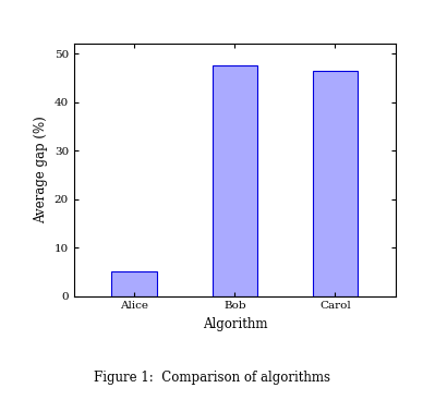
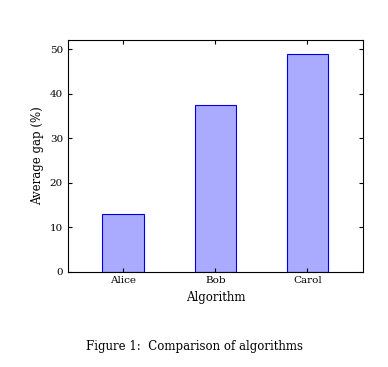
Alice: 5.0 -> 13.0
Bob: 47.5 -> 37.5
Carol: 46.5 -> 49.0
